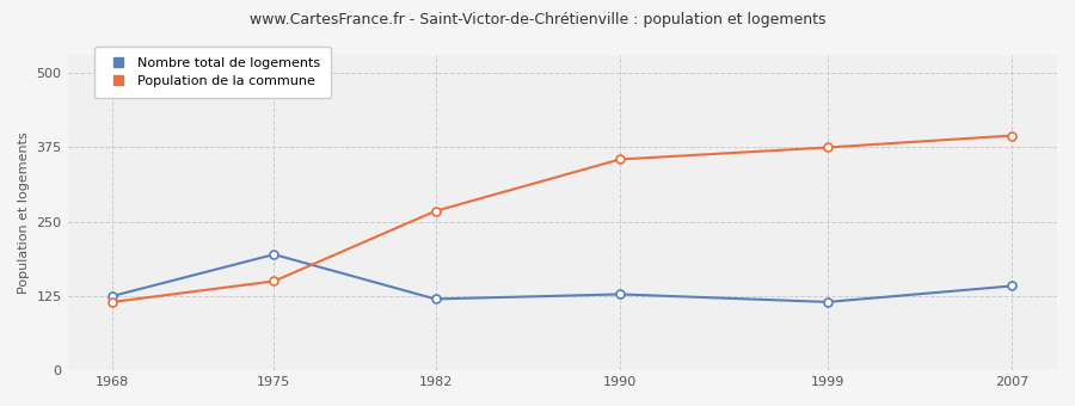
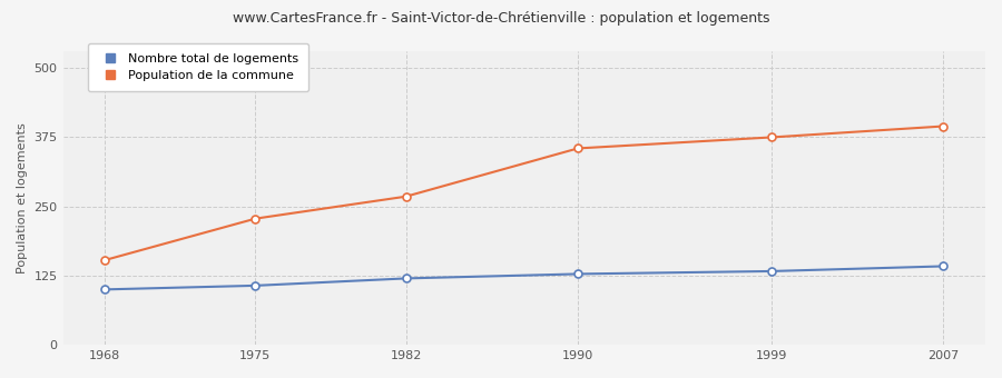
Nombre total de logements/1968: 125 -> 100
Population de la commune/1968: 115 -> 153
Nombre total de logements/1975: 195 -> 107
Population de la commune/1975: 150 -> 228
Nombre total de logements/1999: 115 -> 133
